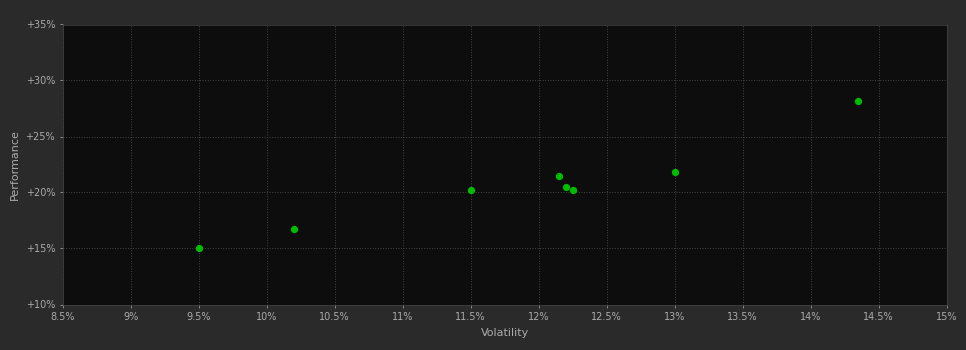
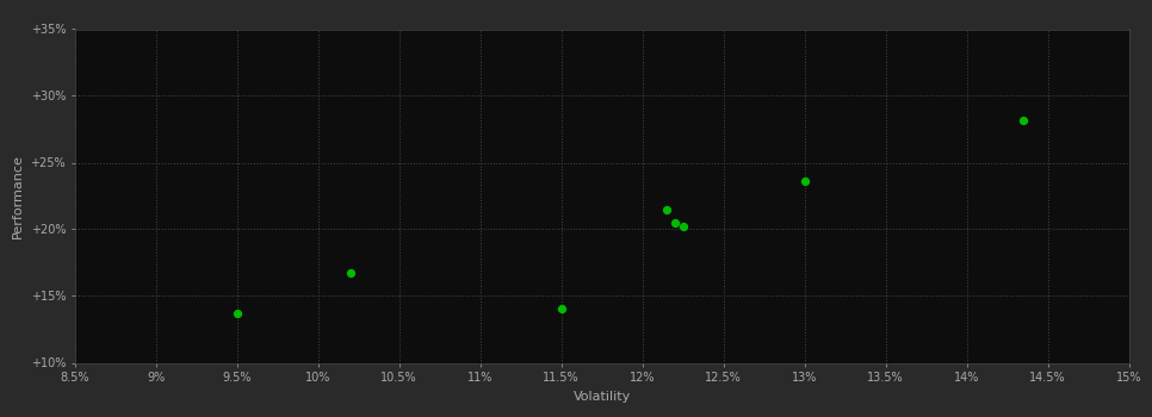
9.5%: 15.0% -> 13.7%
11.5%: 20.2% -> 14.1%
13%: 21.8% -> 23.6%
